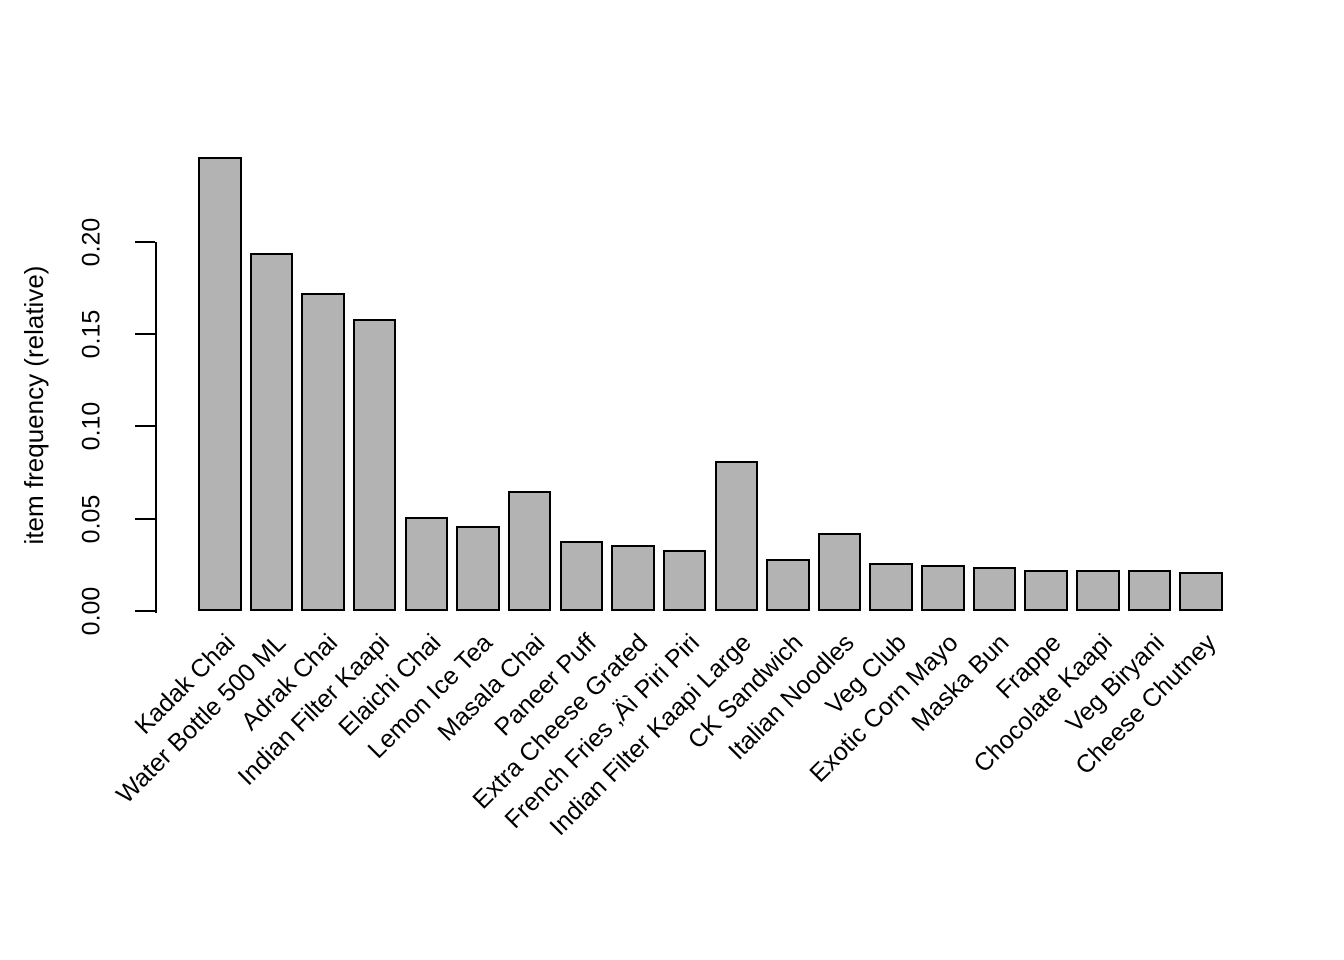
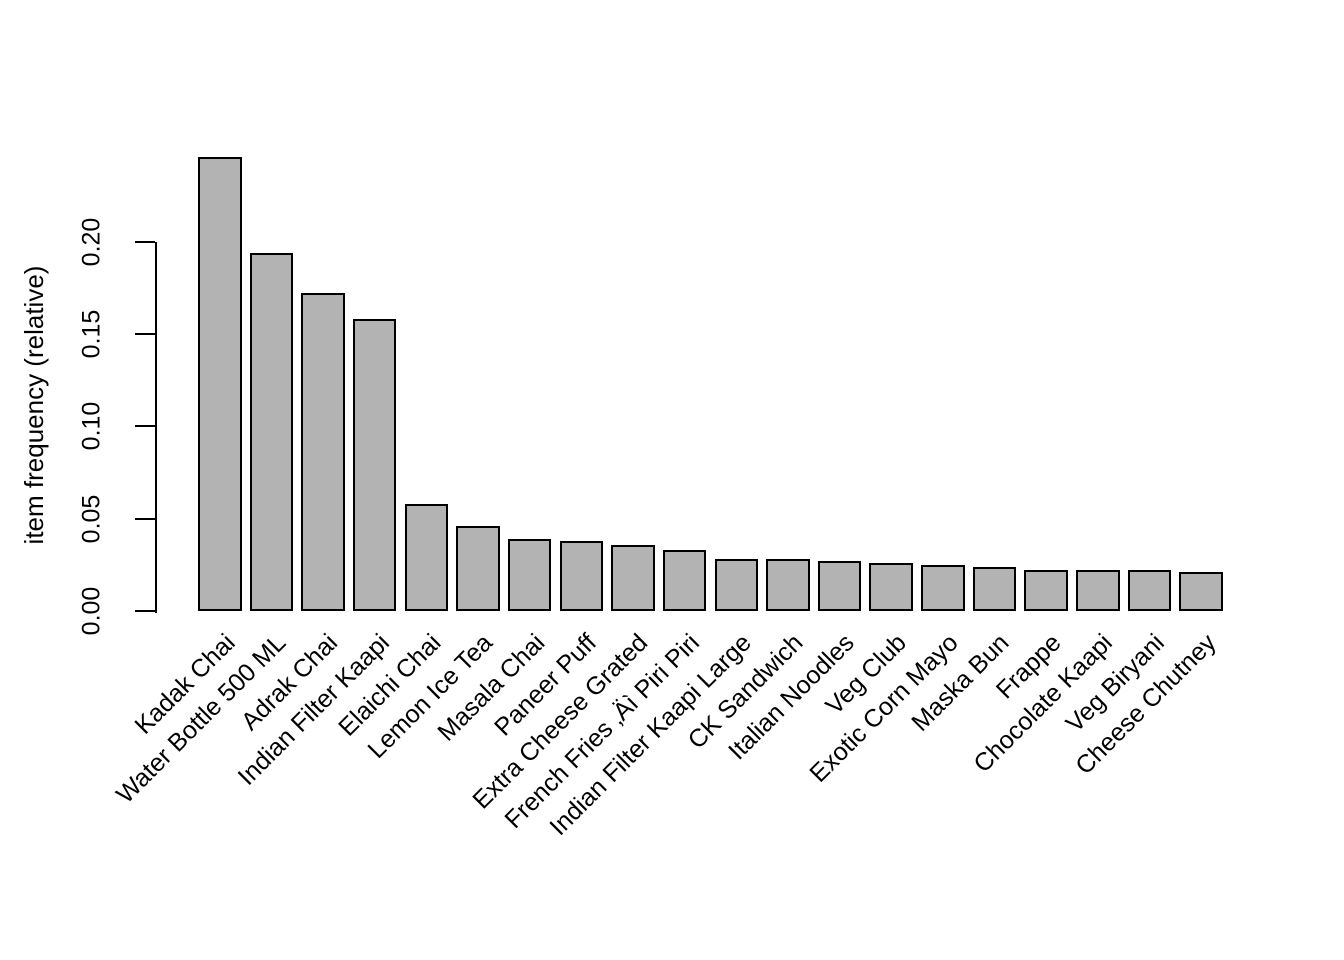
Elaichi Chai: 0.051 -> 0.058
Masala Chai: 0.065 -> 0.039
Indian Filter Kaapi Large: 0.081 -> 0.028
Italian Noodles: 0.042 -> 0.027
